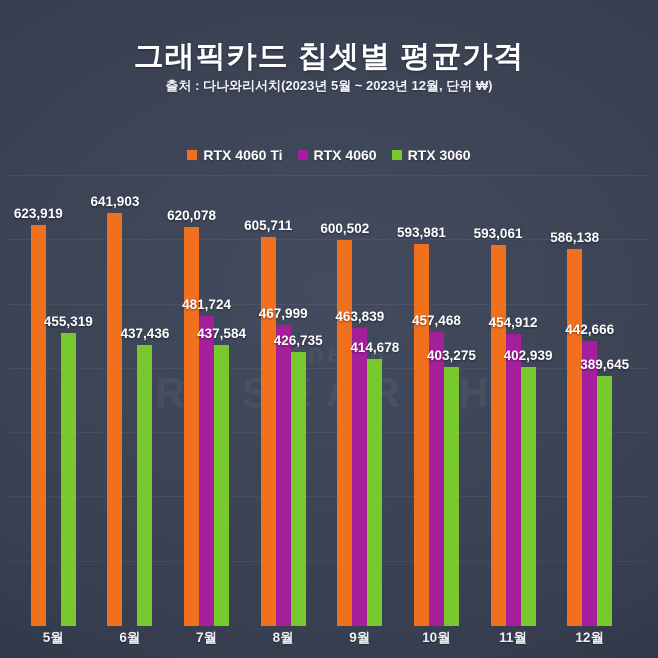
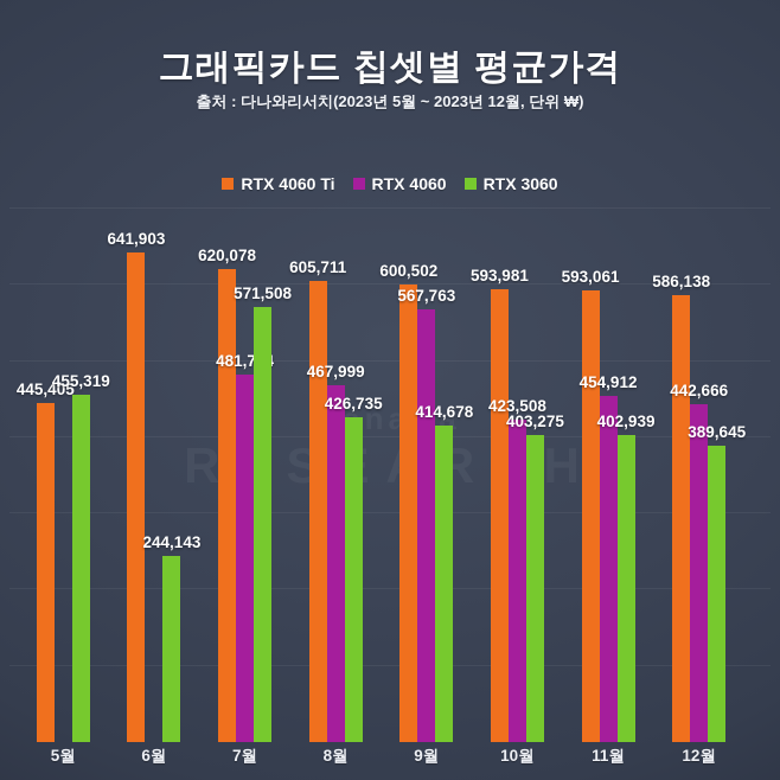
RTX 4060 Ti/5월: 623,919 -> 445,405
RTX 3060/6월: 437,436 -> 244,143
RTX 3060/7월: 437,584 -> 571,508
RTX 4060/9월: 463,839 -> 567,763
RTX 4060/10월: 457,468 -> 423,508
